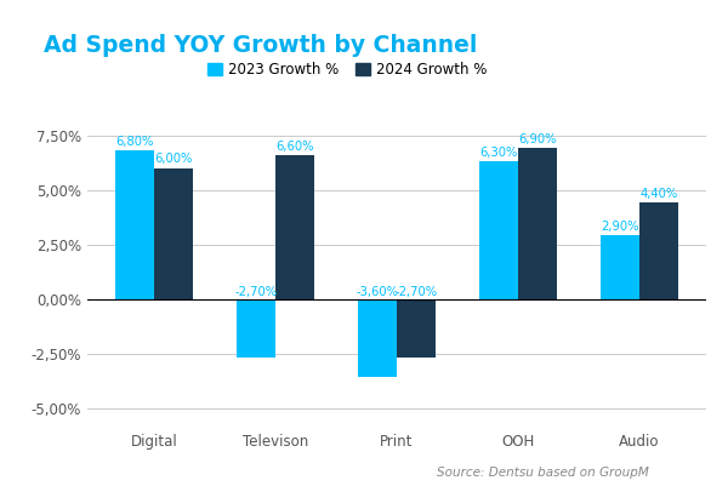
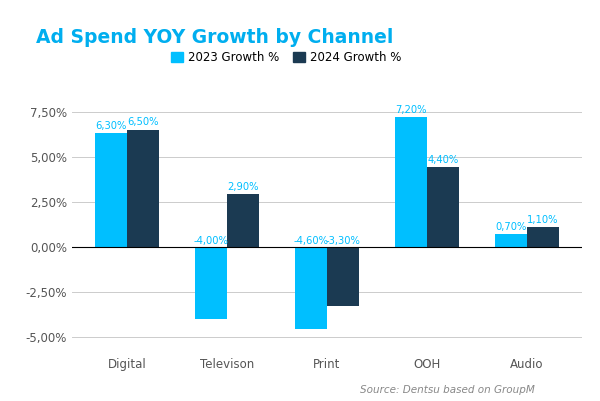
2023 Growth %/Digital: 6,80% -> 6,30%
2024 Growth %/Digital: 6,00% -> 6,50%
2023 Growth %/Televison: -2,70% -> -4,00%
2024 Growth %/Televison: 6,60% -> 2,90%
2023 Growth %/Print: -3,60% -> -4,60%
2024 Growth %/Print: -2,70% -> -3,30%
2023 Growth %/OOH: 6,30% -> 7,20%
2024 Growth %/OOH: 6,90% -> 4,40%
2023 Growth %/Audio: 2,90% -> 0,70%
2024 Growth %/Audio: 4,40% -> 1,10%
